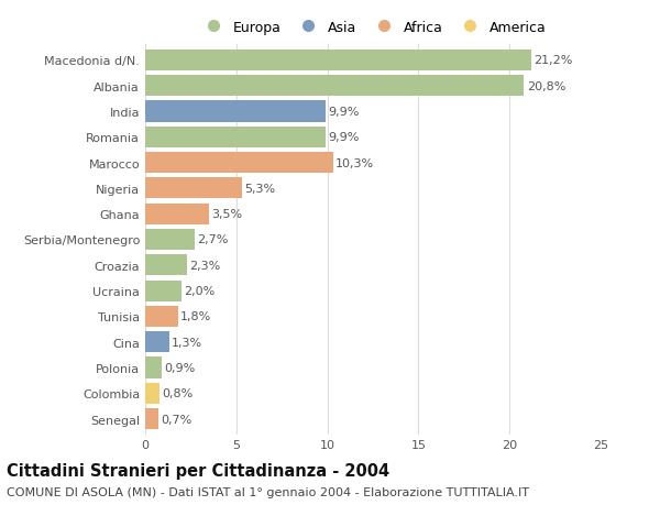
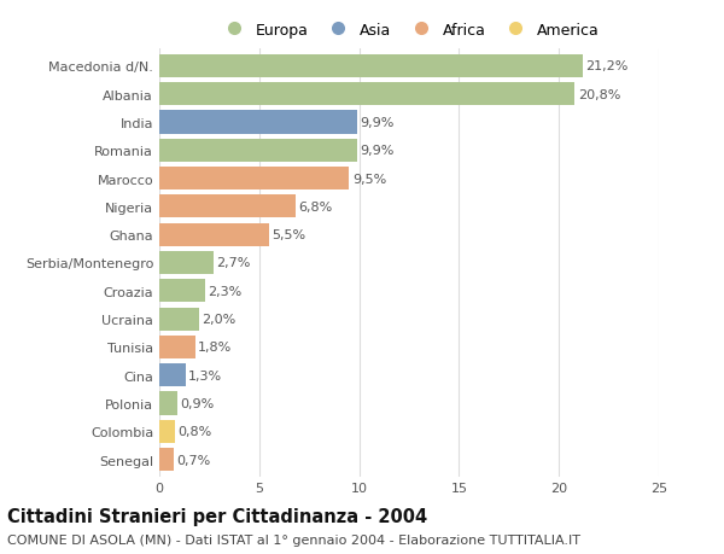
Marocco: 10,3% -> 9,5%
Nigeria: 5,3% -> 6,8%
Ghana: 3,5% -> 5,5%
